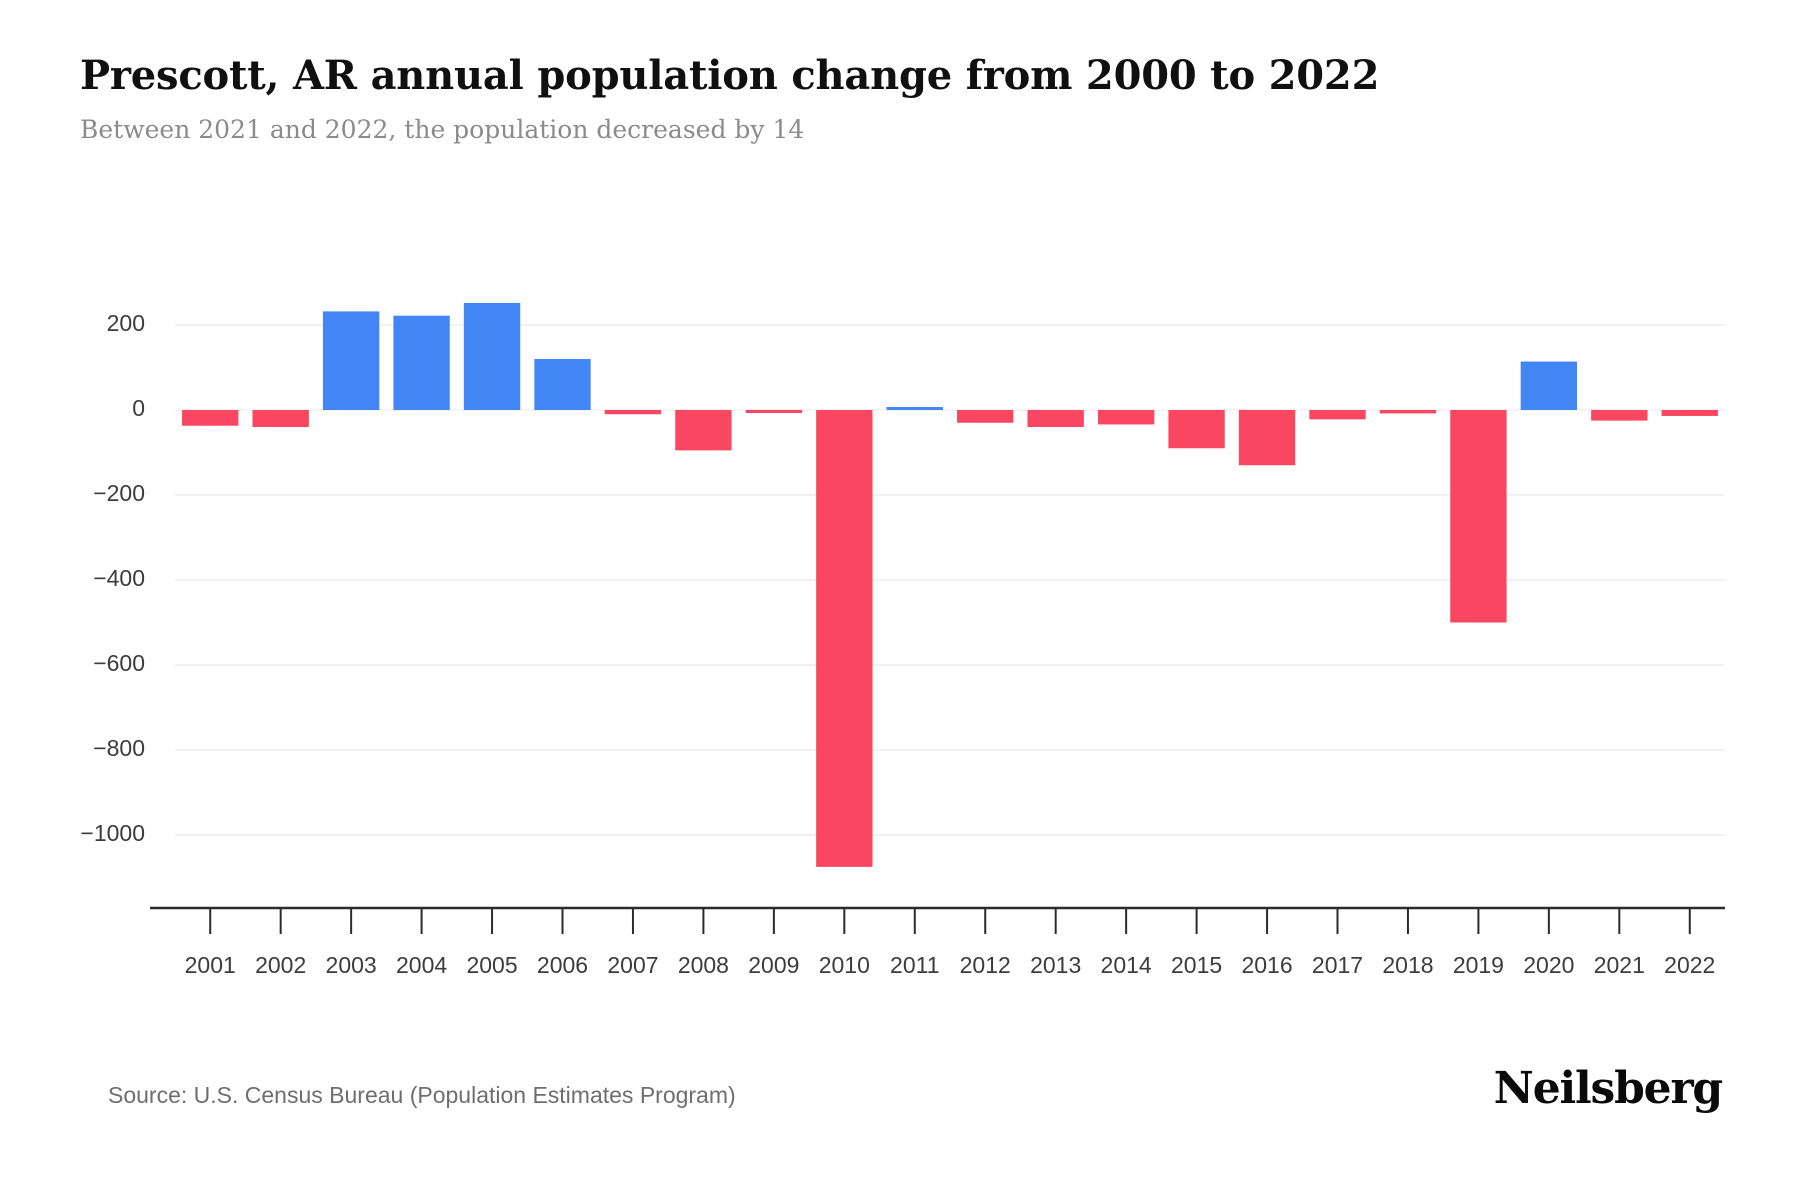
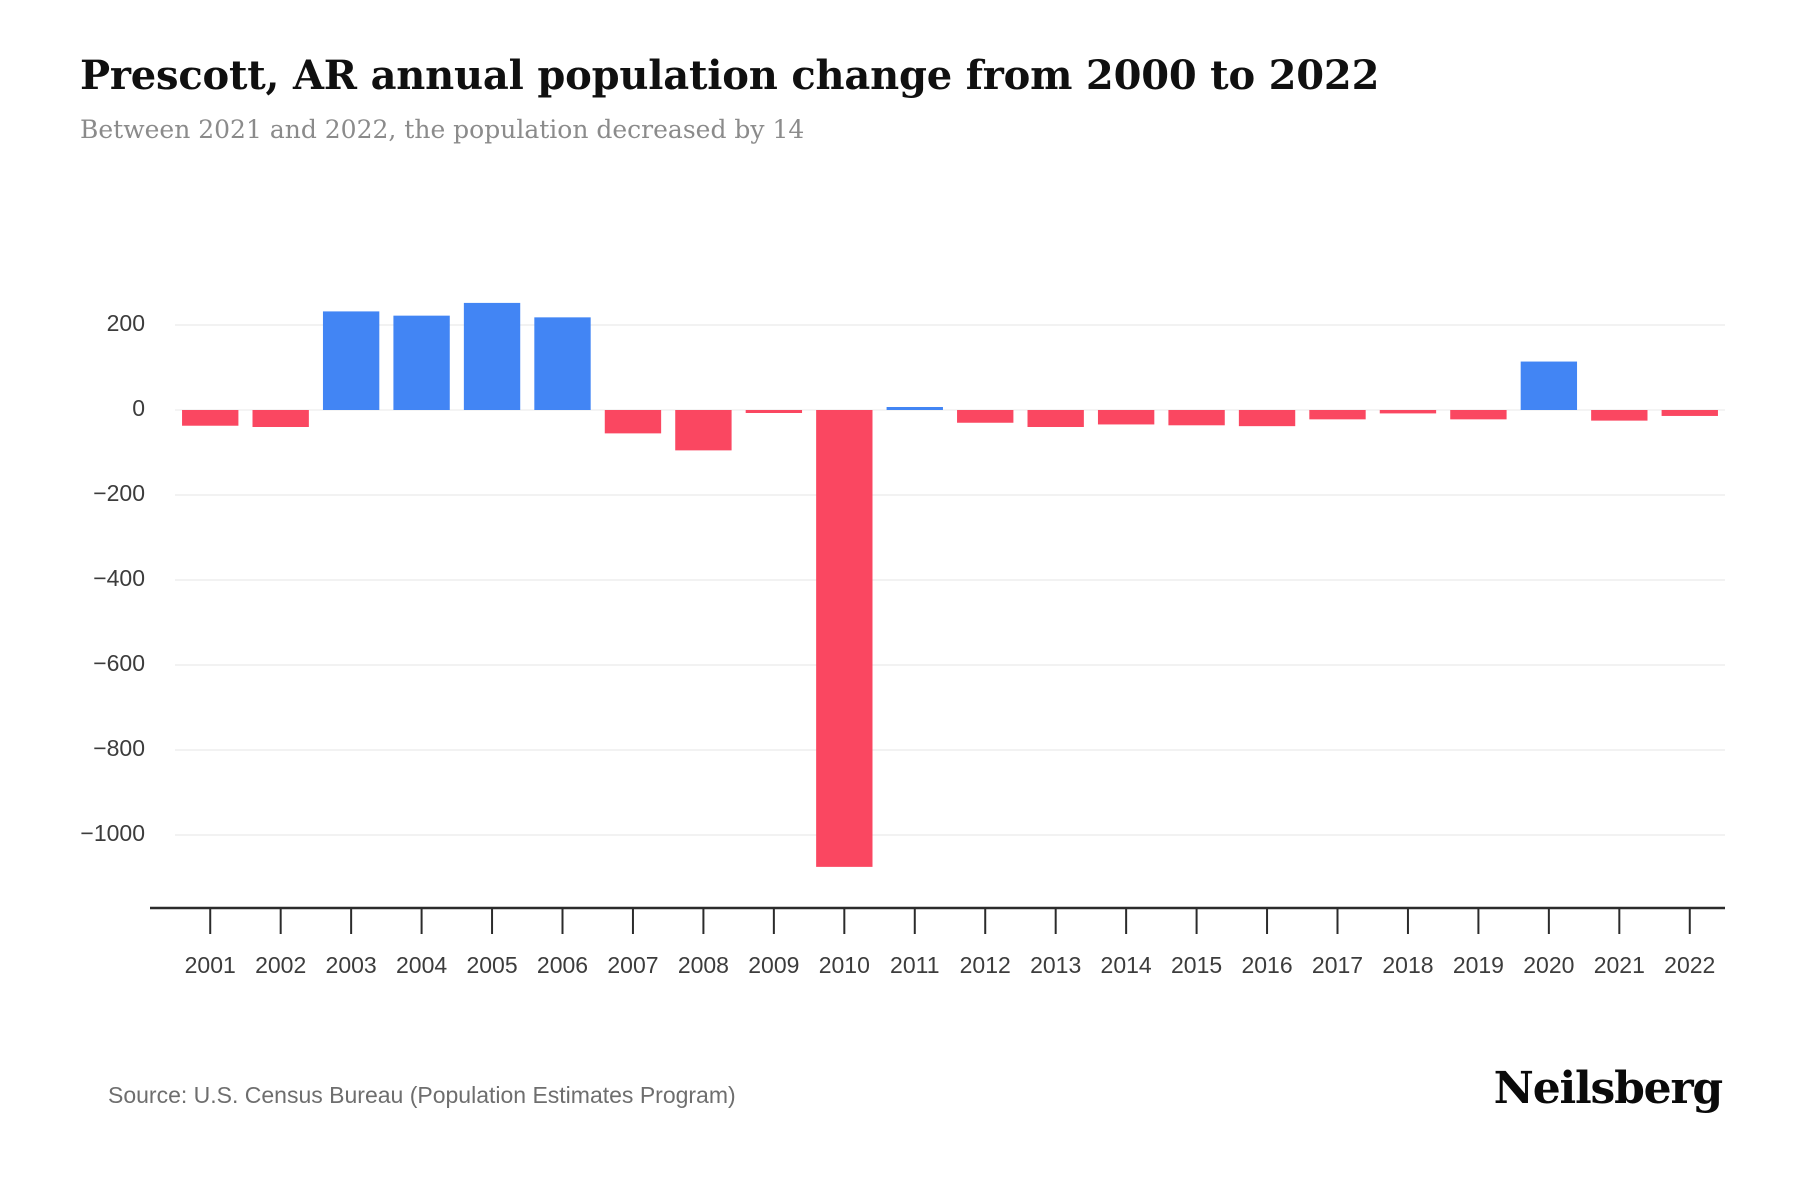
2006: 120 -> 220
2007: -10 -> -60
2015: -90 -> -40
2016: -130 -> -40
2019: -500 -> -20
